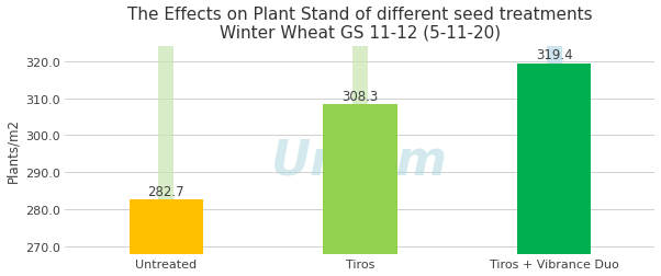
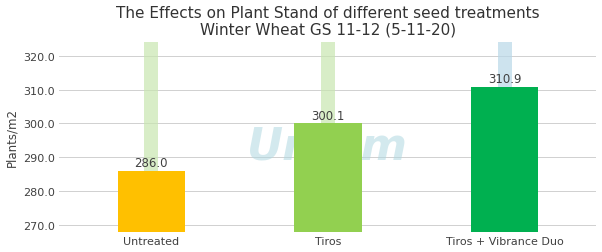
Untreated: 282.7 -> 286.0
Tiros: 308.3 -> 300.1
Tiros + Vibrance Duo: 319.4 -> 310.9
